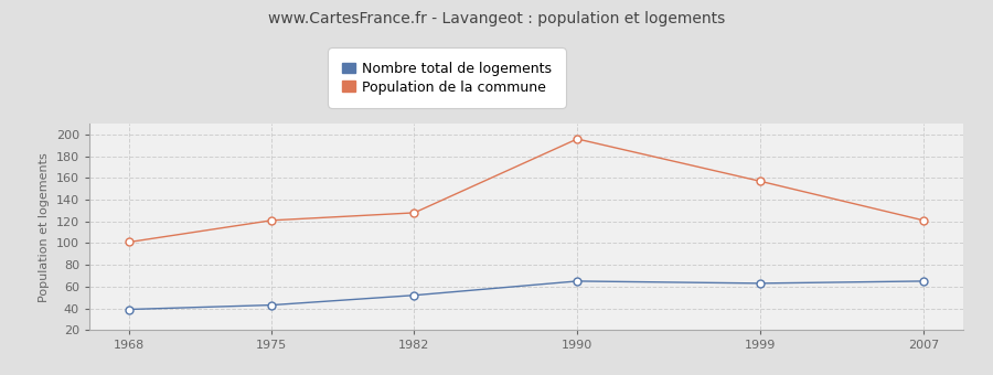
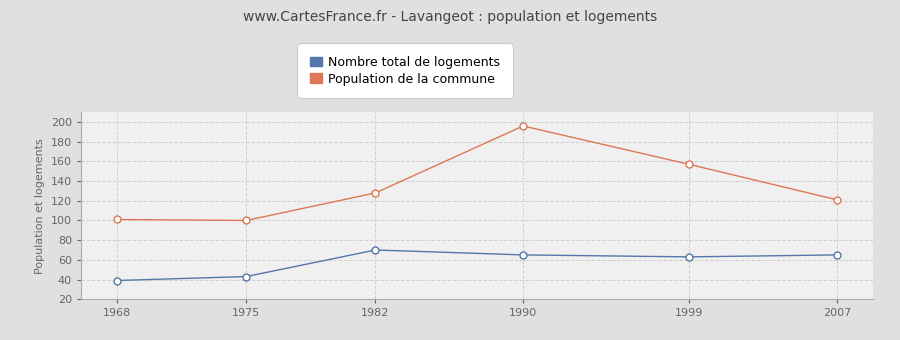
Population de la commune/1975: 121 -> 100
Nombre total de logements/1982: 52 -> 70
